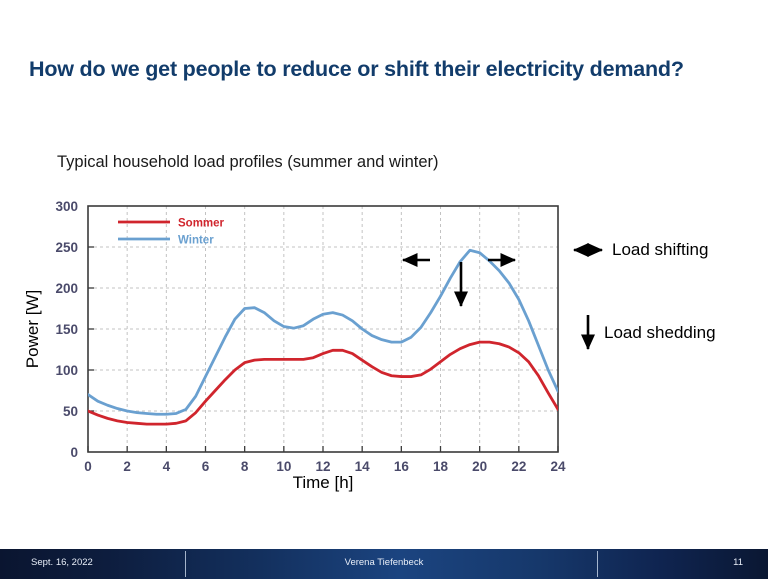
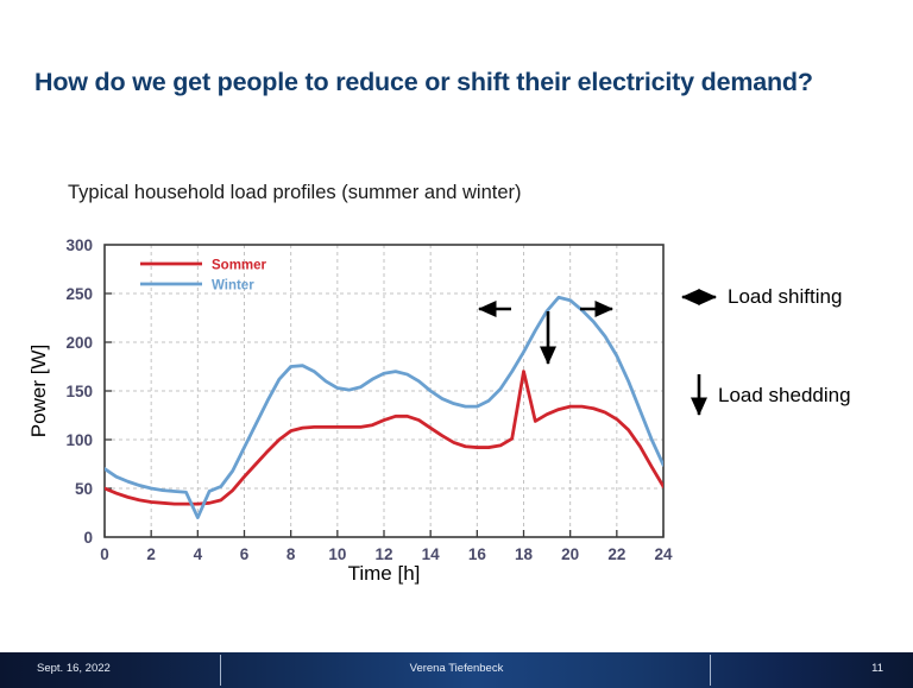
Winter/4: 50 -> 20
Sommer/18: 110 -> 170
